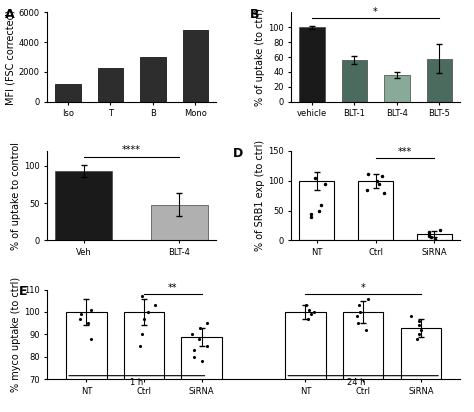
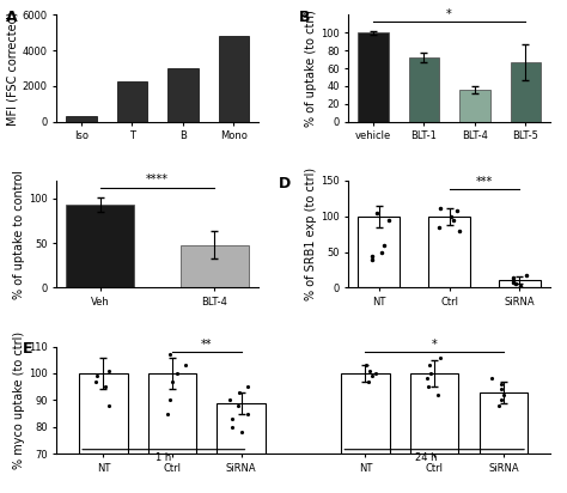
Iso: 1200 -> 300
BLT-1: 56 -> 72
BLT-5: 58 -> 67
